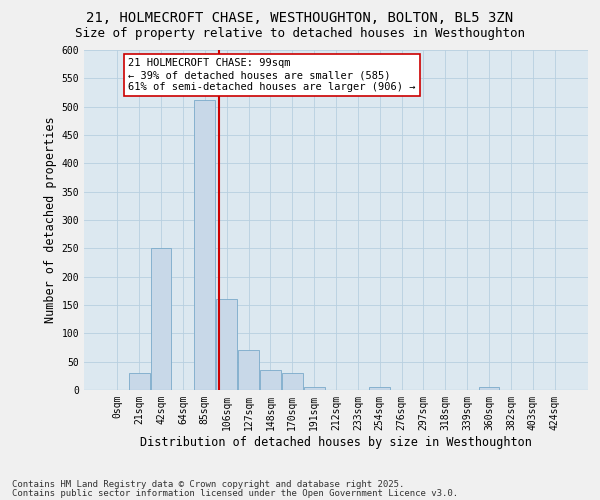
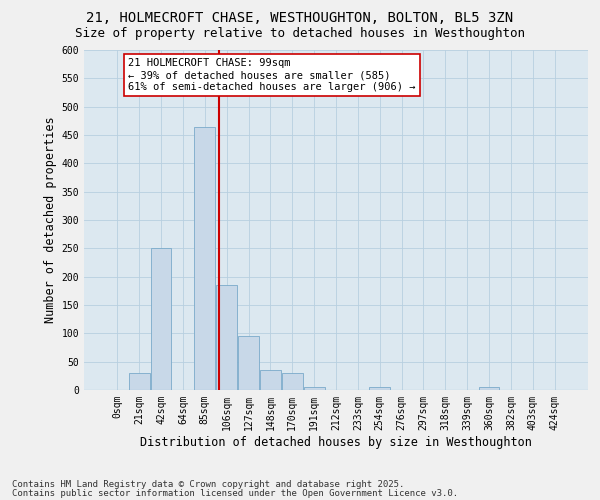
85sqm: 512 -> 465
106sqm: 160 -> 185
127sqm: 70 -> 95
